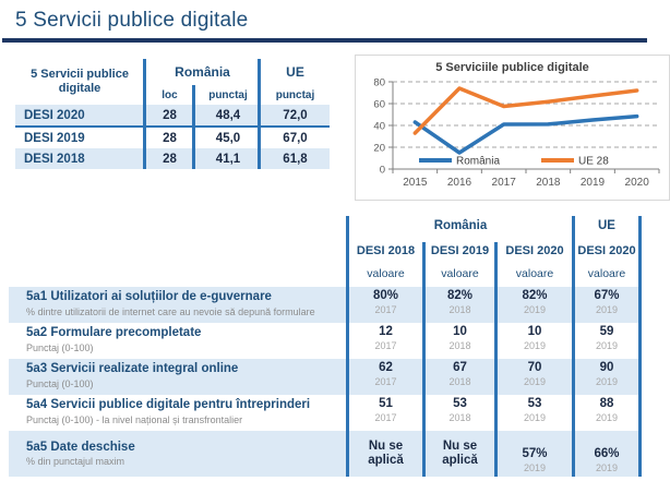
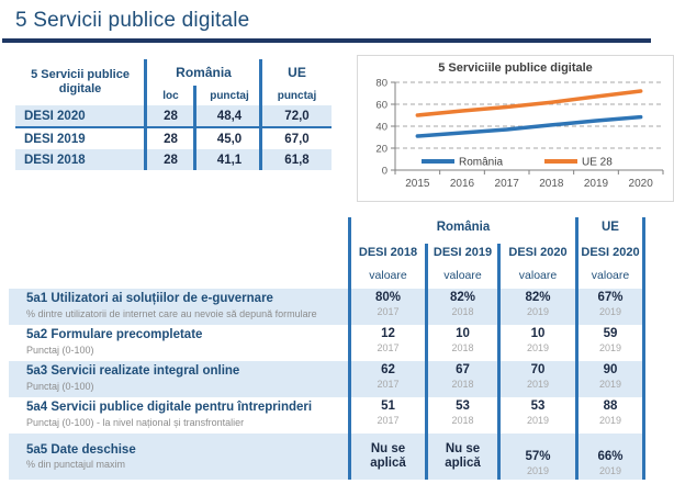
România/2015: 43 -> 31
UE 28/2015: 33 -> 50
România/2016: 15 -> 34
UE 28/2016: 74 -> 54
România/2017: 41 -> 37
